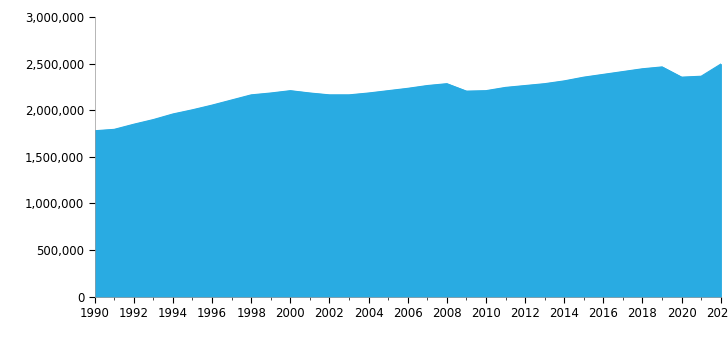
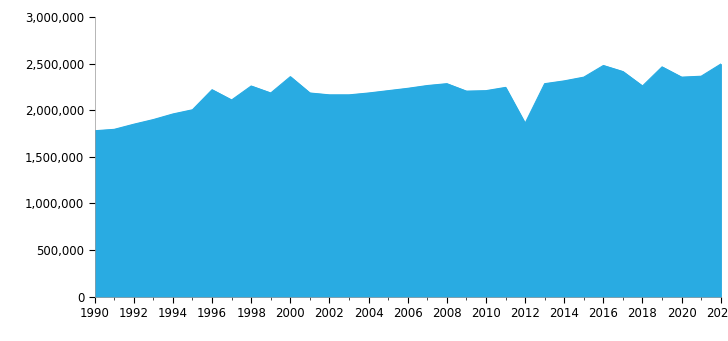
1996: 2,060,000 -> 2,220,000
1998: 2,160,000 -> 2,260,000
2000: 2,210,000 -> 2,360,000
2012: 2,260,000 -> 1,860,000
2016: 2,380,000 -> 2,480,000
2018: 2,440,000 -> 2,260,000
